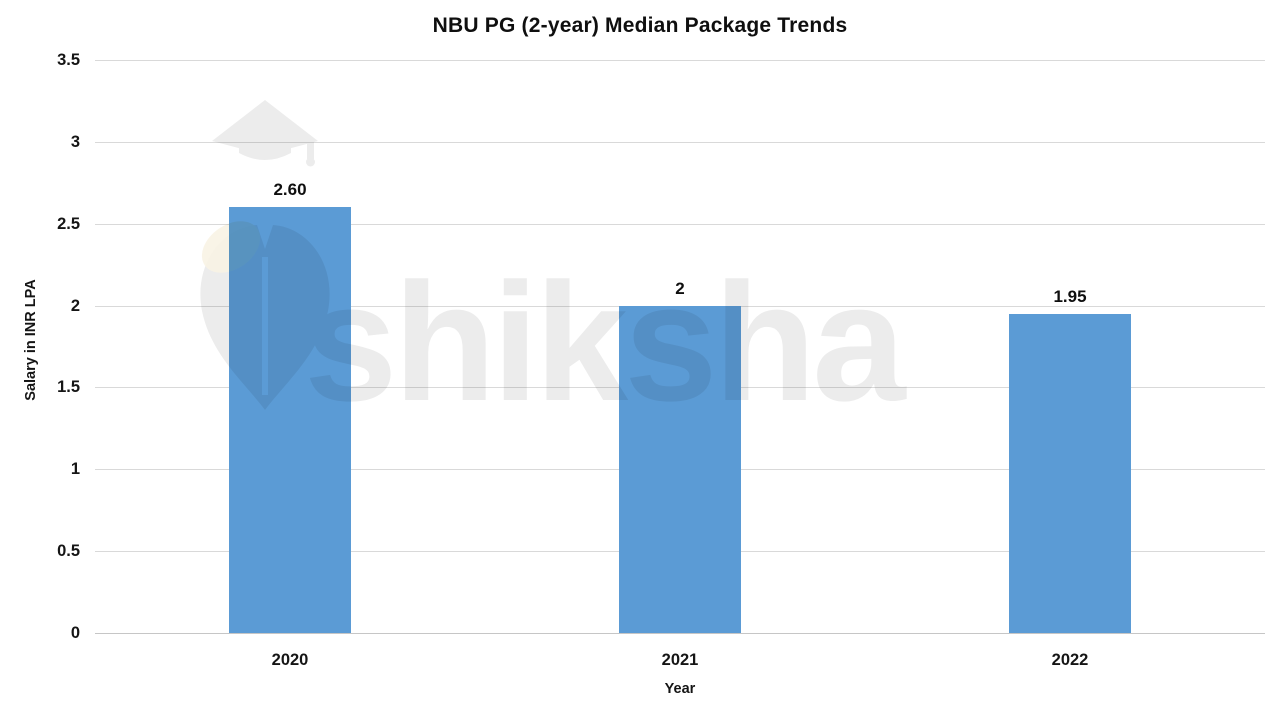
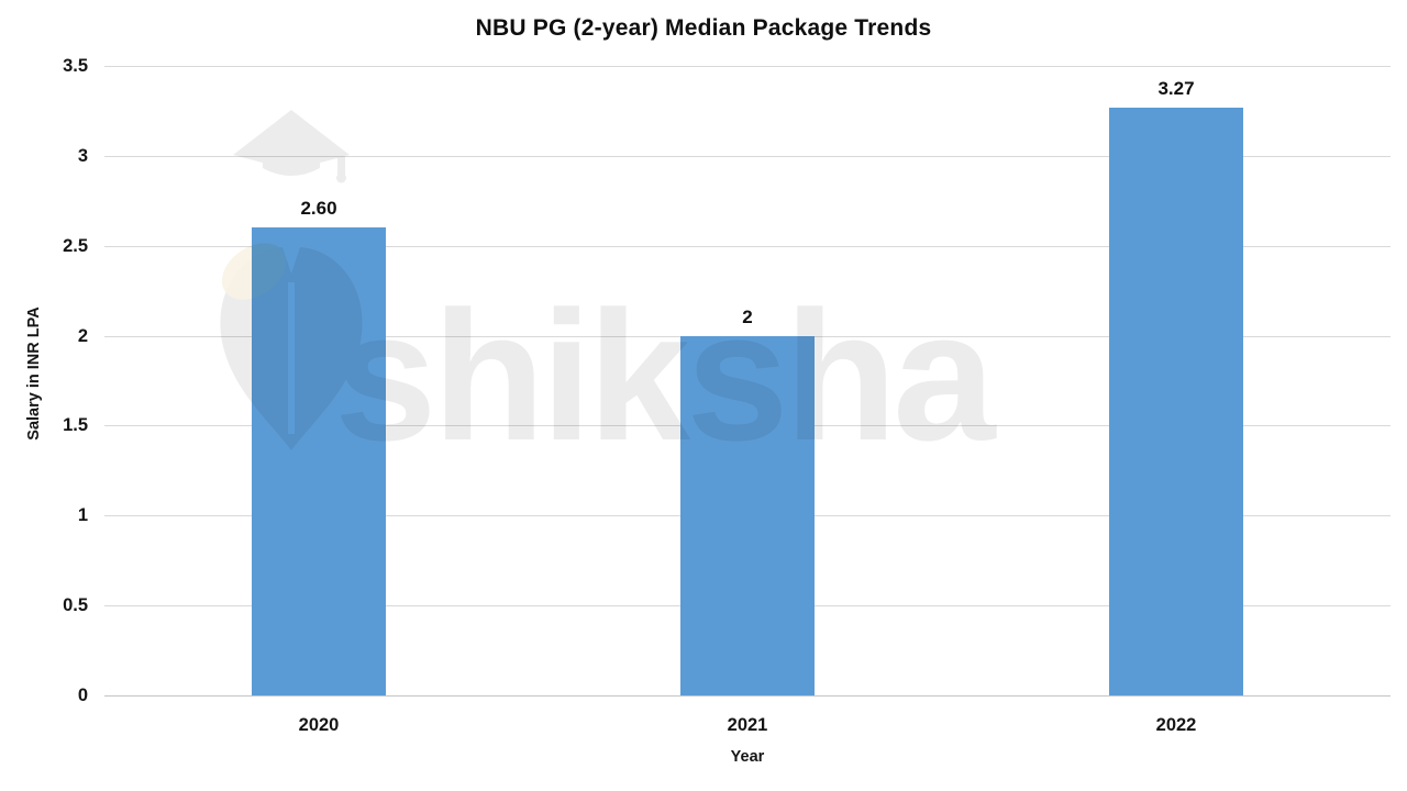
2022: 1.95 -> 3.27
